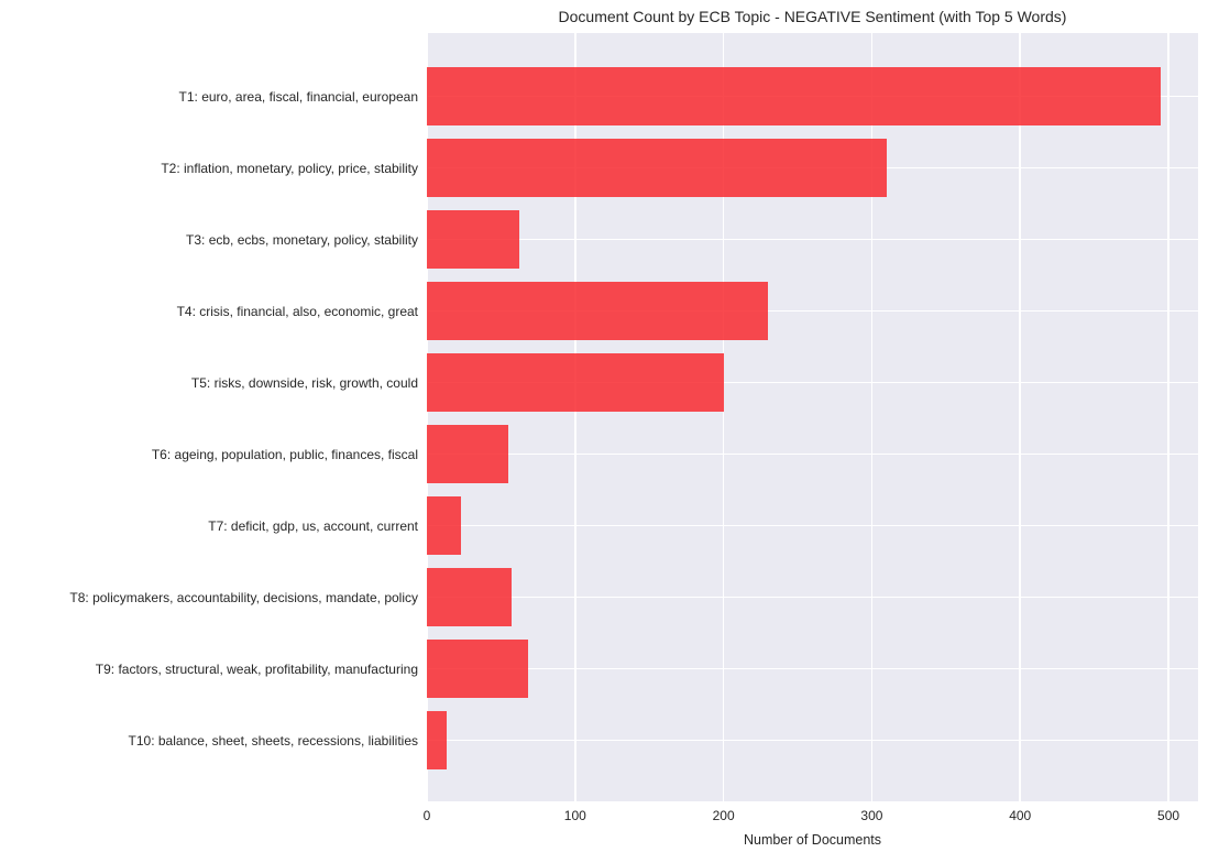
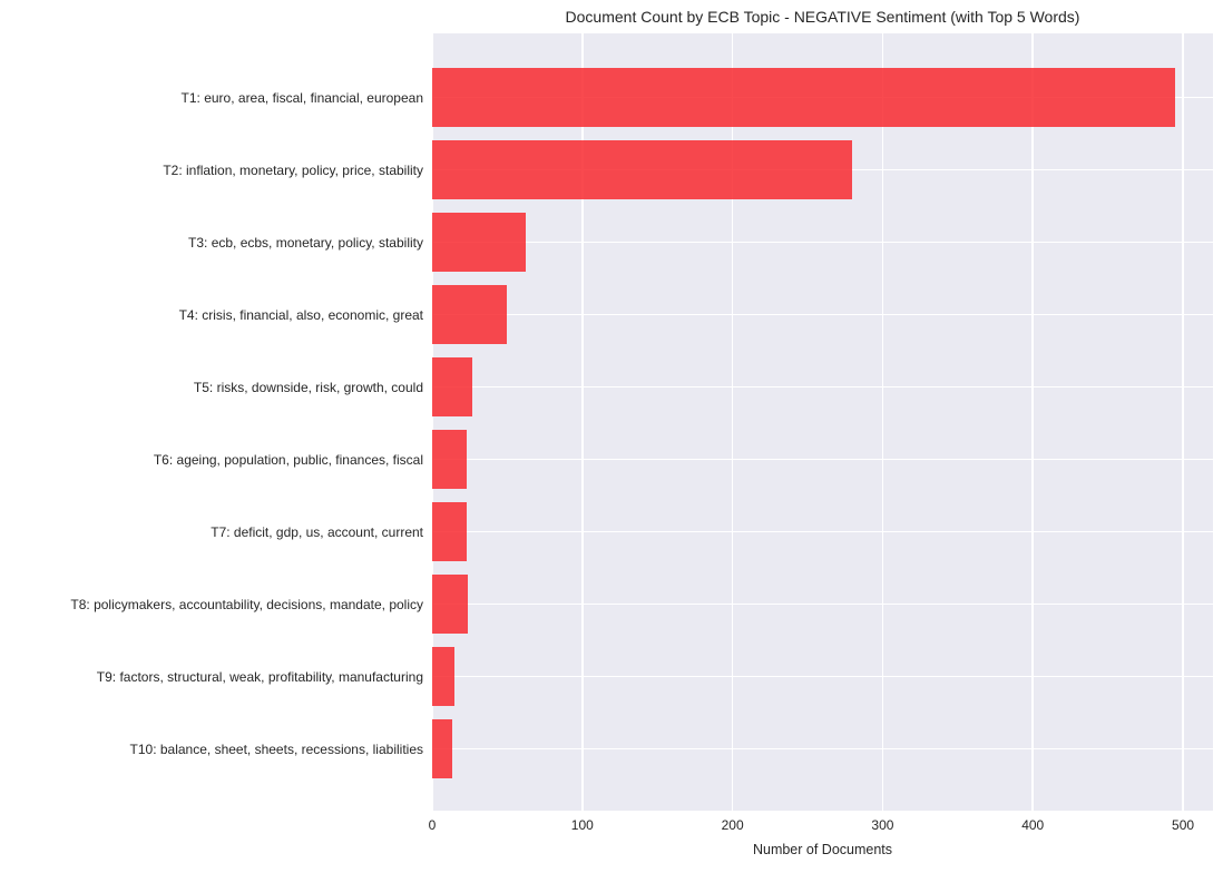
T2: inflation, monetary, policy, price, stability: 310 -> 280
T4: crisis, financial, also, economic, great: 230 -> 50
T5: risks, downside, risk, growth, could: 200 -> 27
T6: ageing, population, public, finances, fiscal: 55 -> 23
T8: policymakers, accountability, decisions, mandate, policy: 57 -> 24
T9: factors, structural, weak, profitability, manufacturing: 68 -> 15
